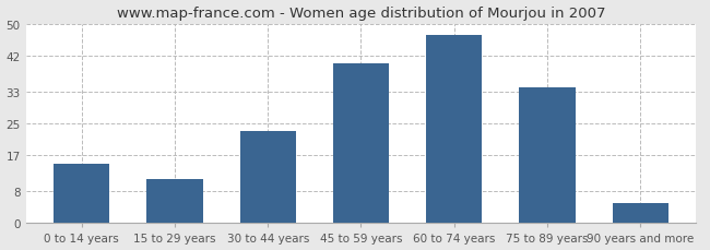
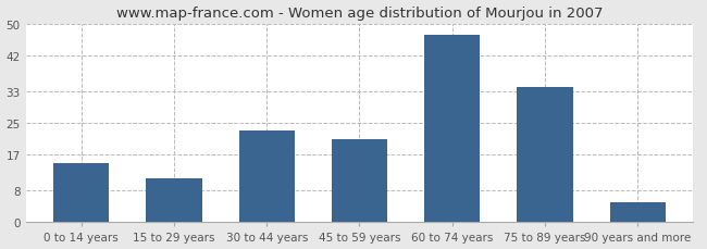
45 to 59 years: 40 -> 21
